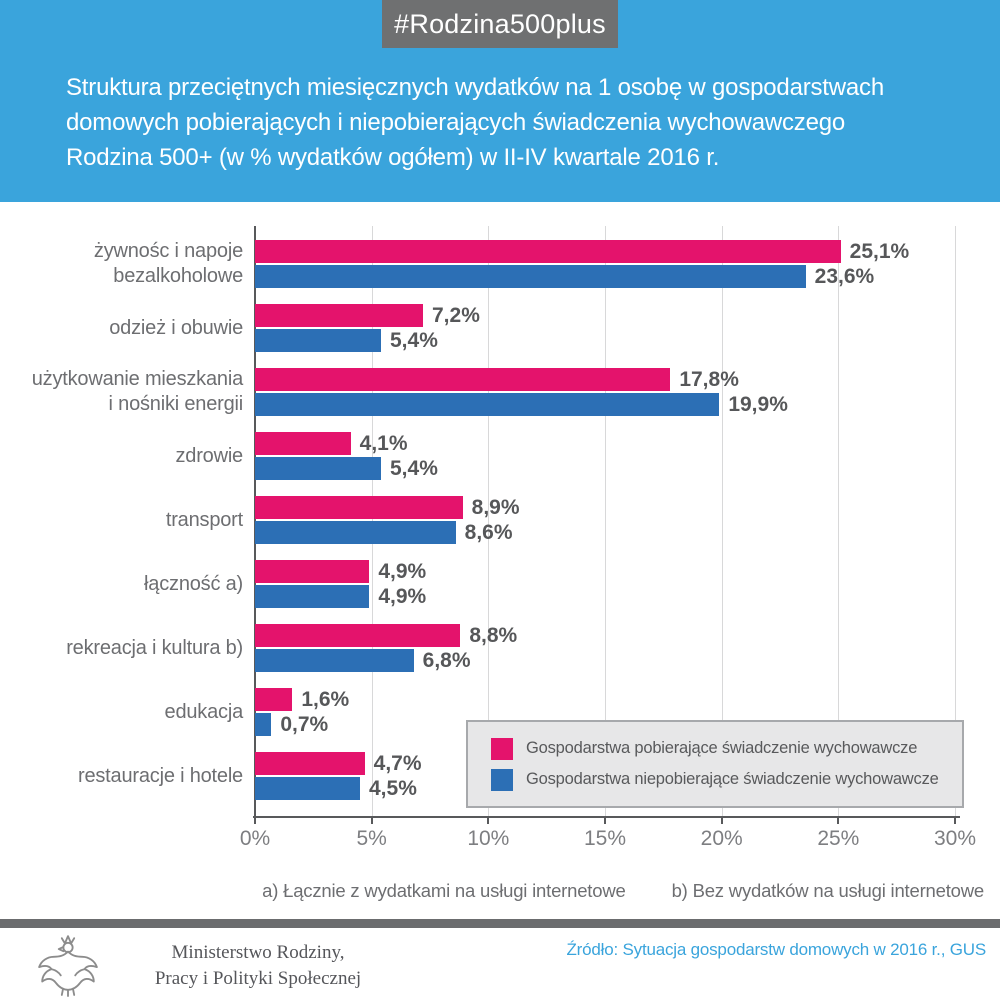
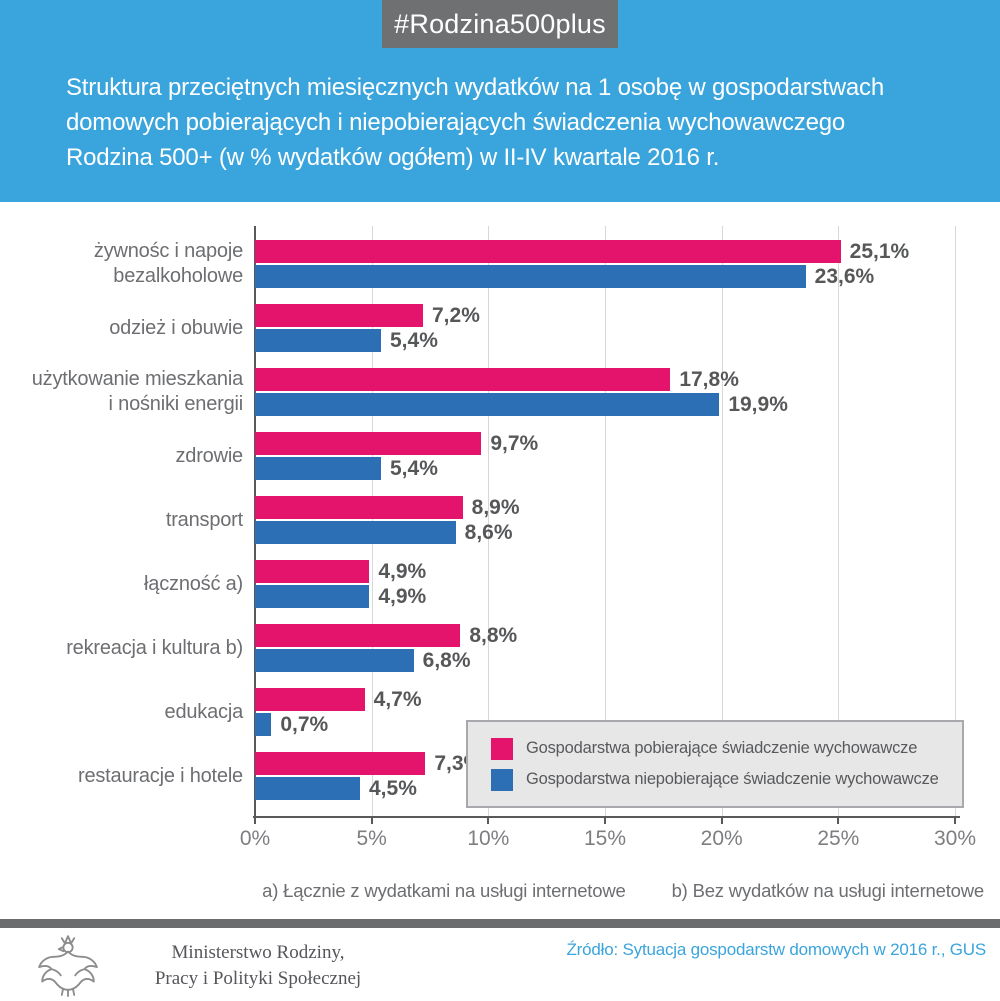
Gospodarstwa pobierające świadczenie wychowawcze/zdrowie: 4,1% -> 9,7%
Gospodarstwa pobierające świadczenie wychowawcze/edukacja: 1,6% -> 4,7%
Gospodarstwa pobierające świadczenie wychowawcze/restauracje i hotele: 4,7% -> 7,3%
